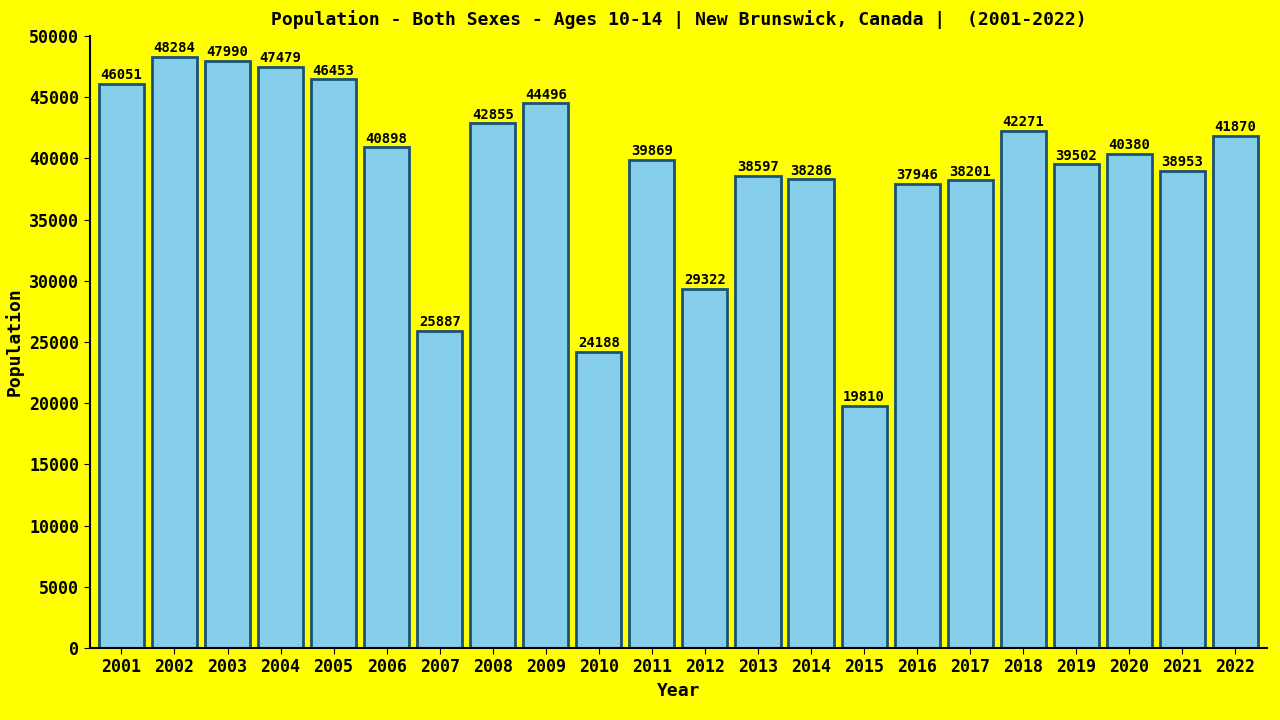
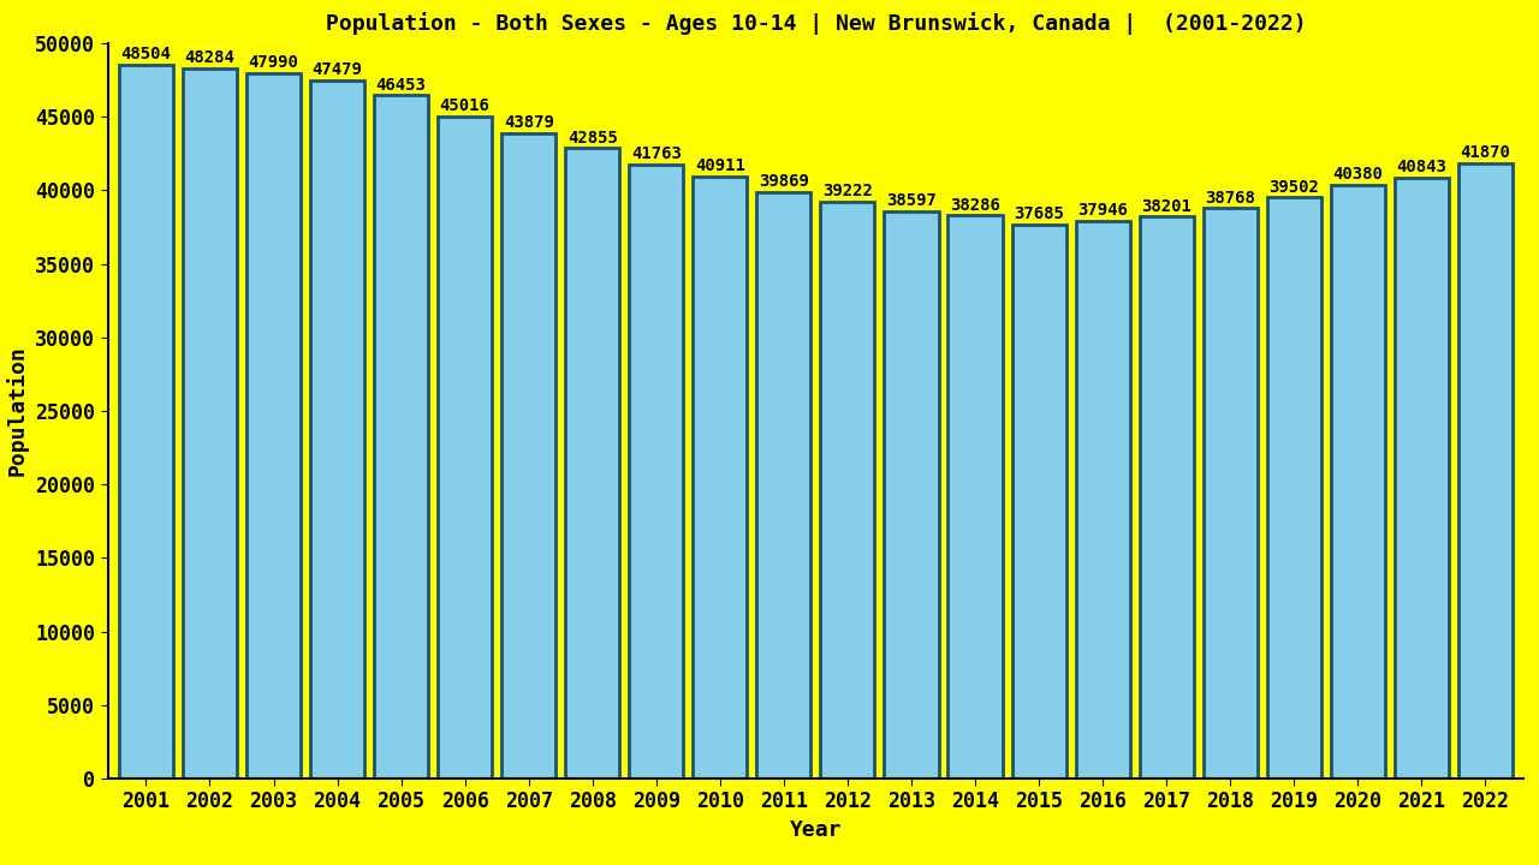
2001: 46051 -> 48504
2006: 40898 -> 45016
2007: 25887 -> 43879
2009: 44496 -> 41763
2010: 24188 -> 40911
2012: 29322 -> 39222
2015: 19810 -> 37685
2018: 42271 -> 38768
2021: 38953 -> 40843
